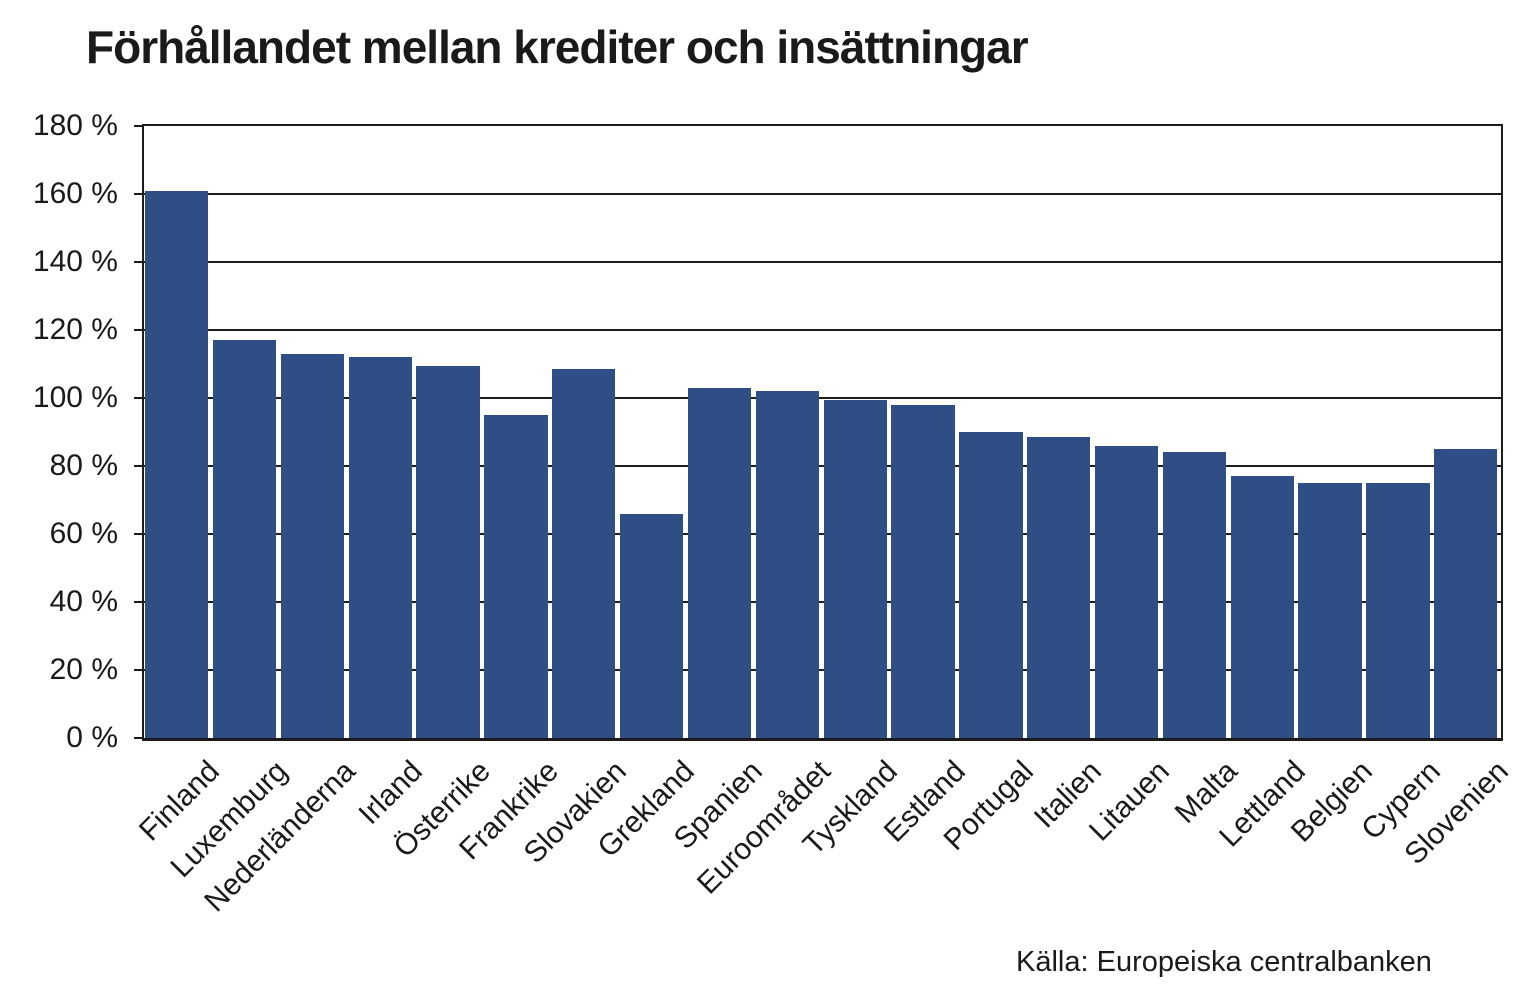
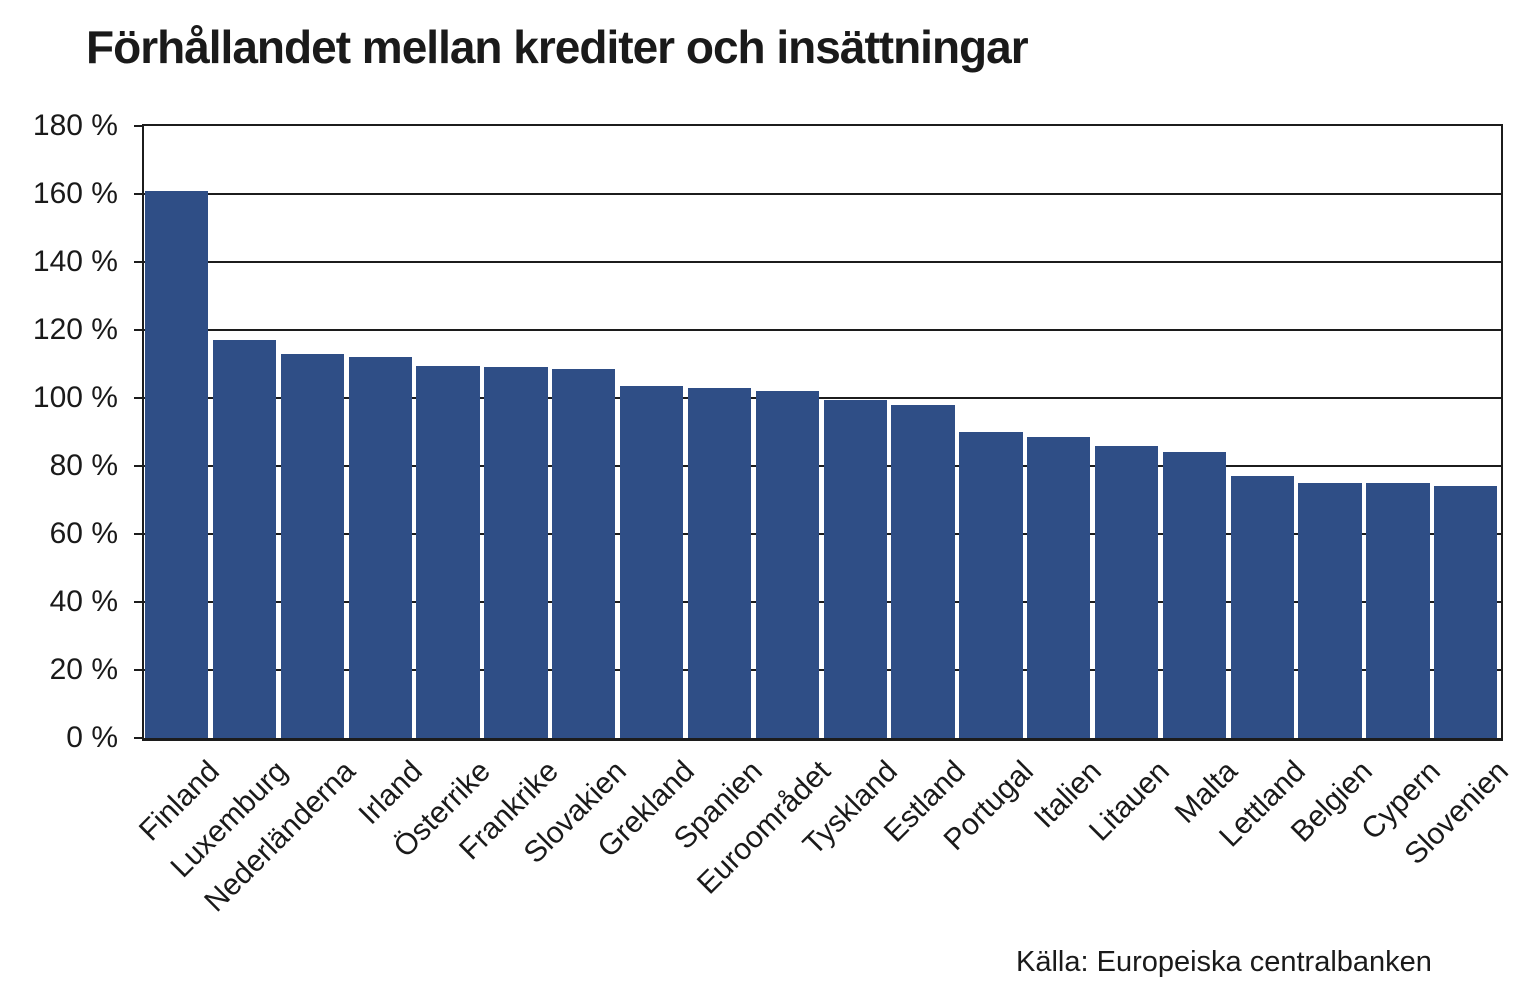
Frankrike: 95% -> 109%
Grekland: 66% -> 104%
Slovenien: 85% -> 74%
